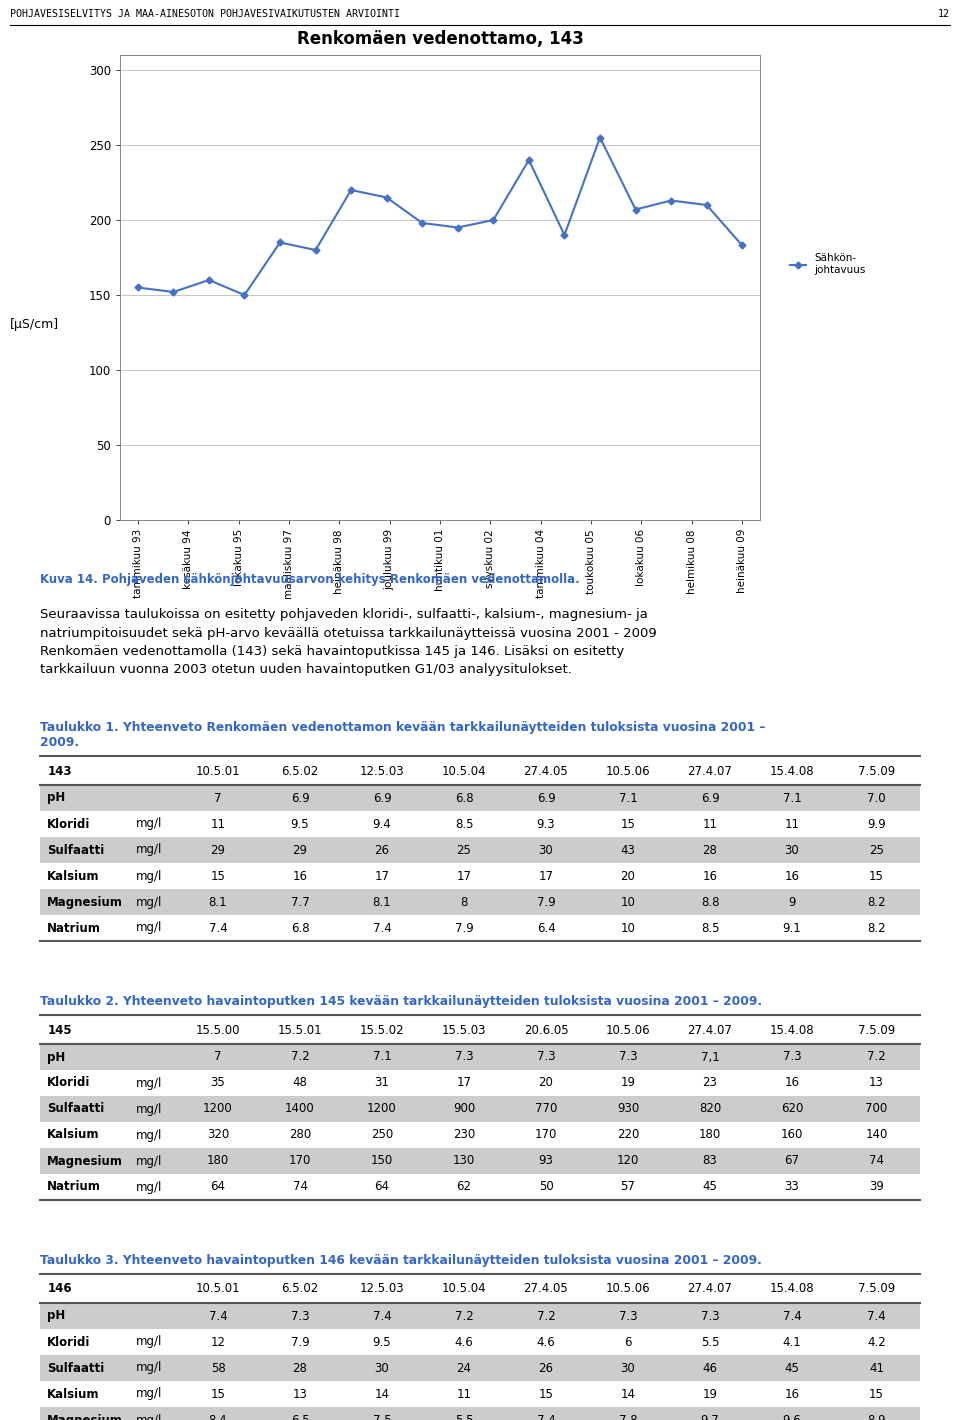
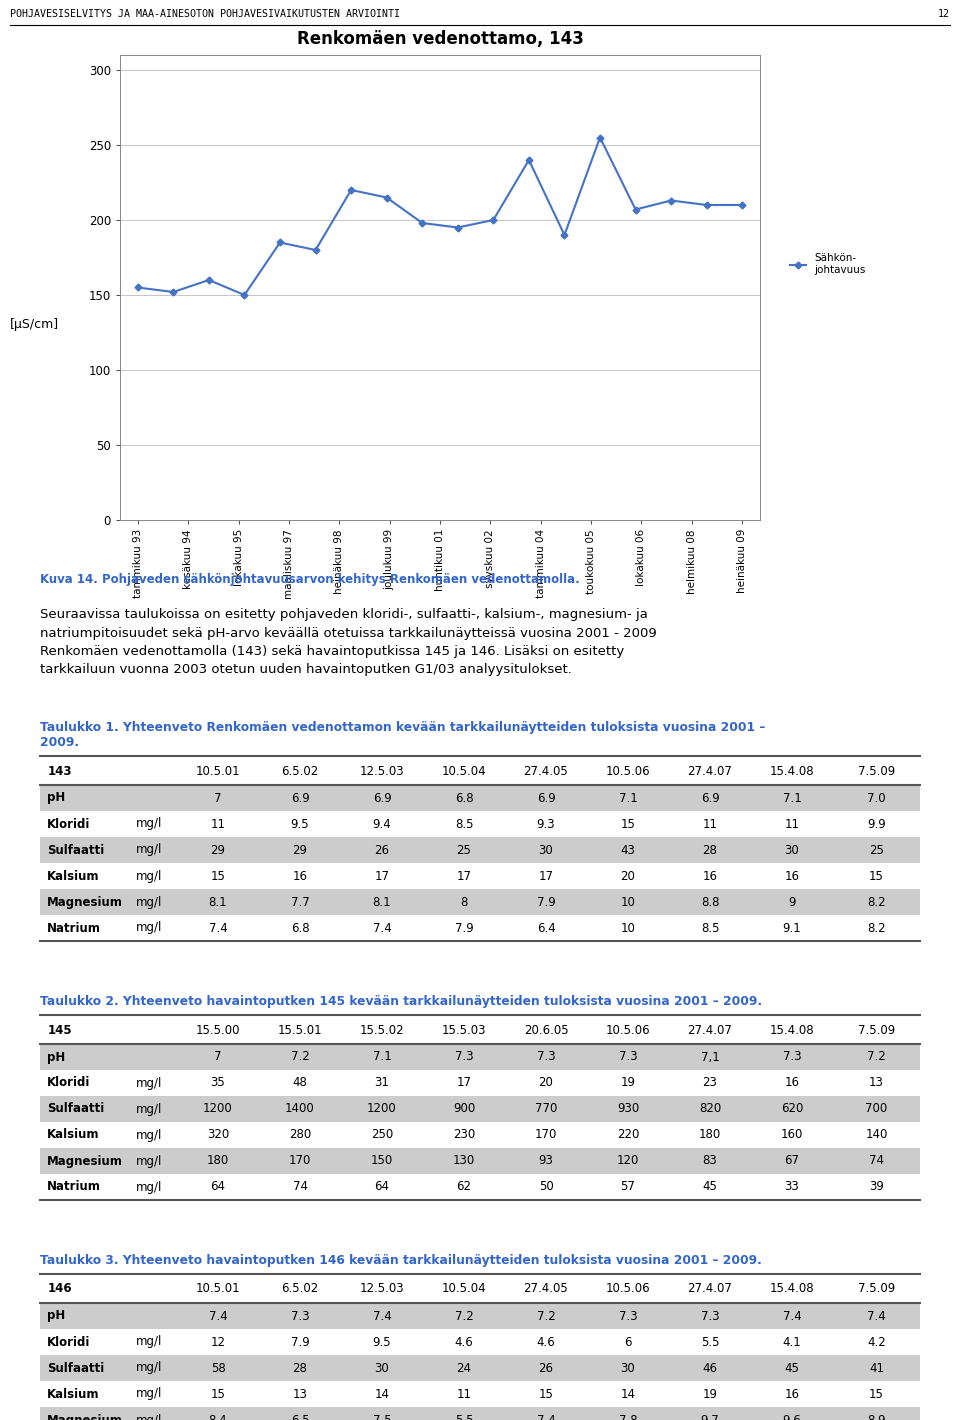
heinäkuu 09: 183 -> 210
